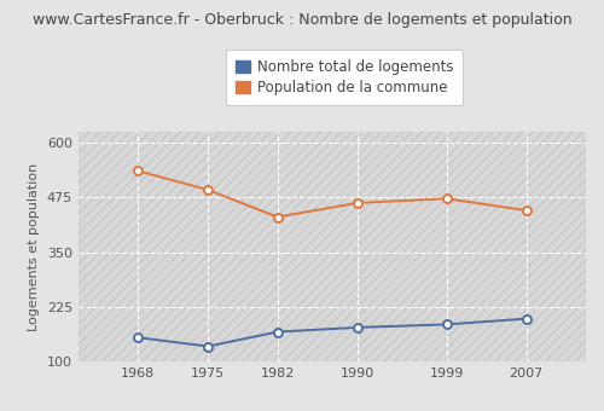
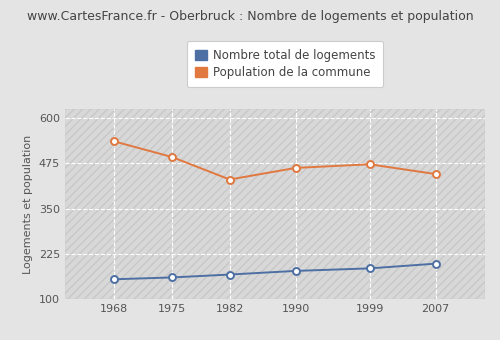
Nombre total de logements/1975: 135 -> 160
